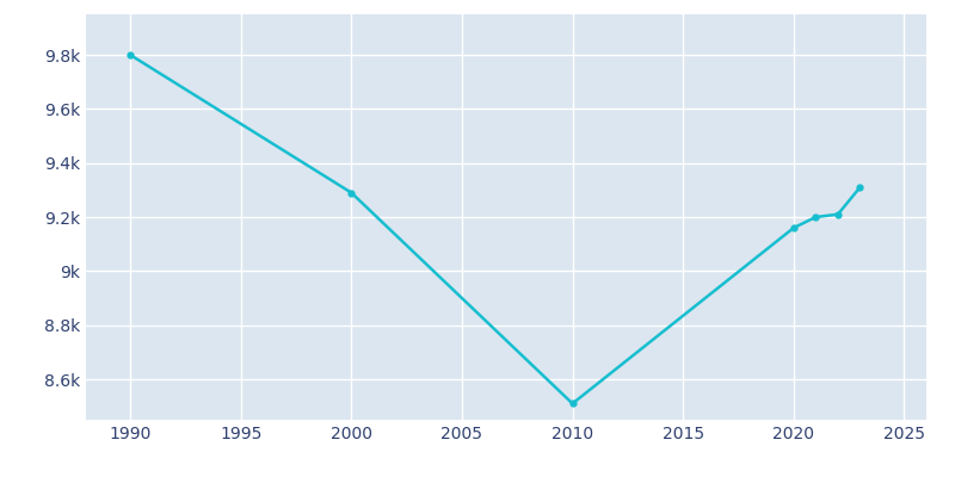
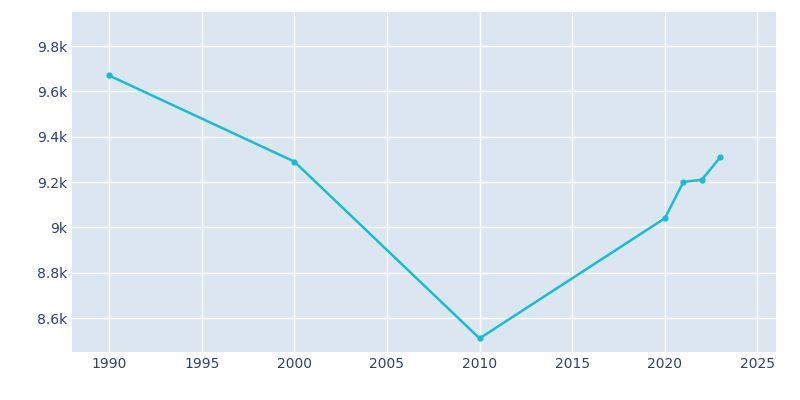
1990: 9.80k -> 9.67k
2020: 9.16k -> 9.04k
